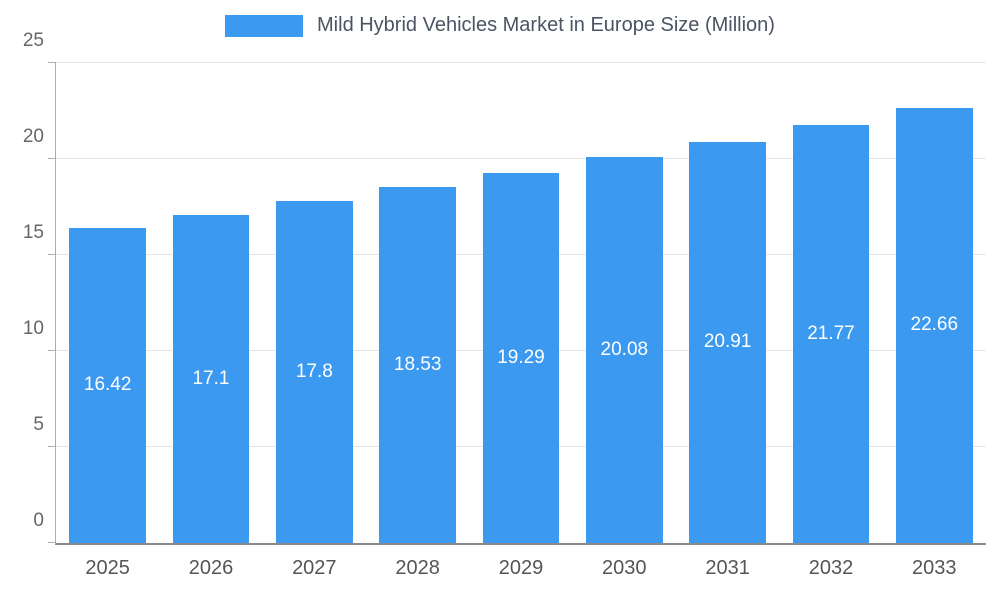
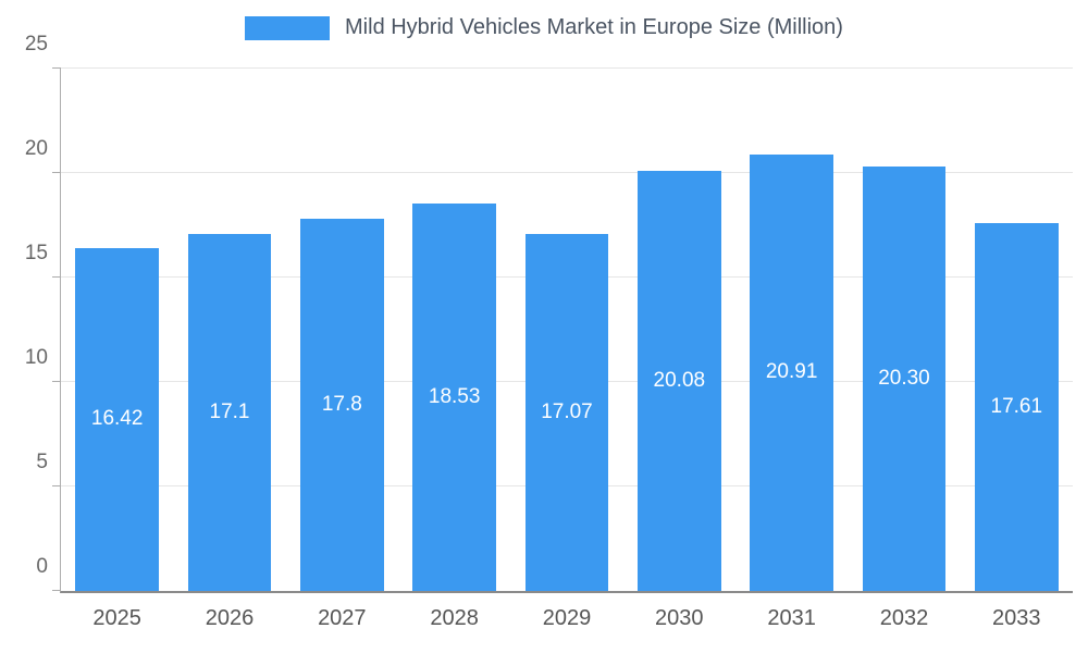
2029: 19.29 -> 17.07
2032: 21.77 -> 20.30
2033: 22.66 -> 17.61
